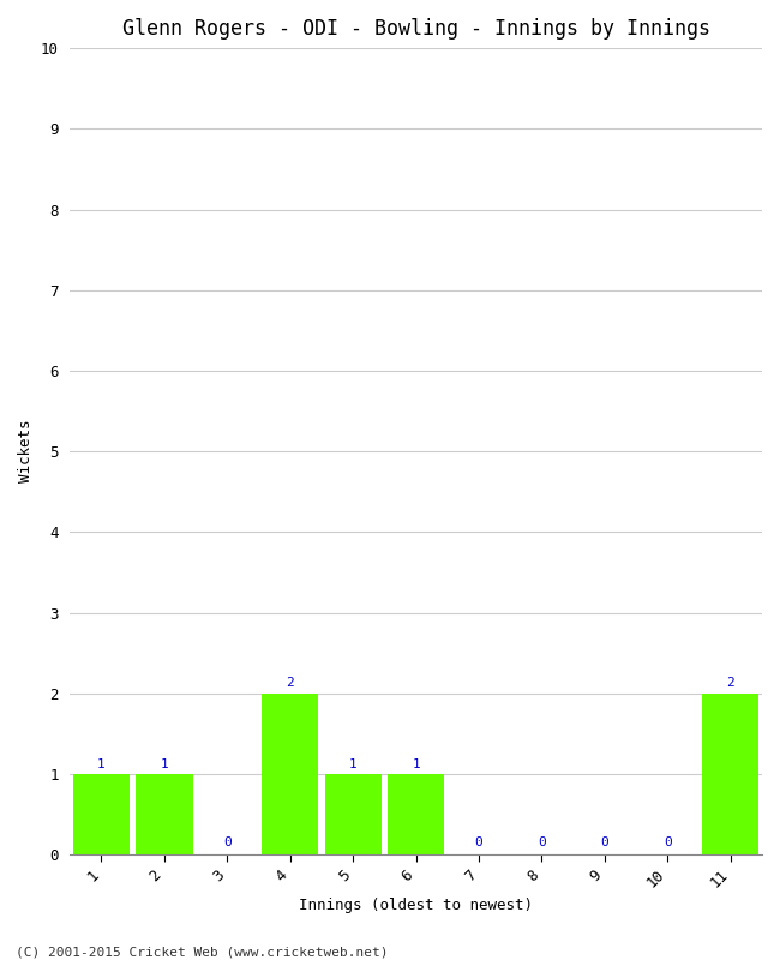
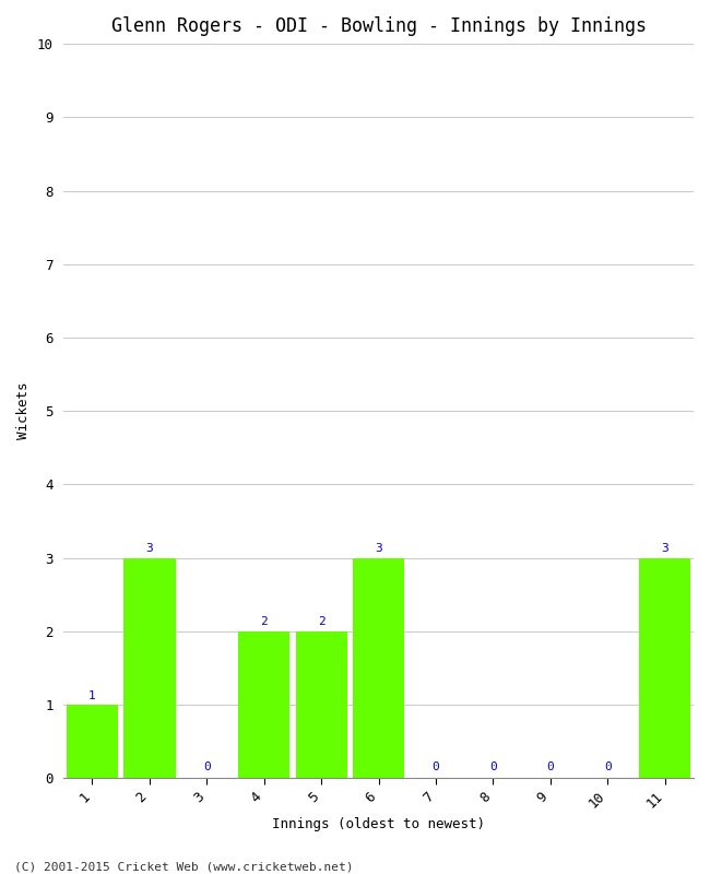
2: 1 -> 3
5: 1 -> 2
6: 1 -> 3
11: 2 -> 3
